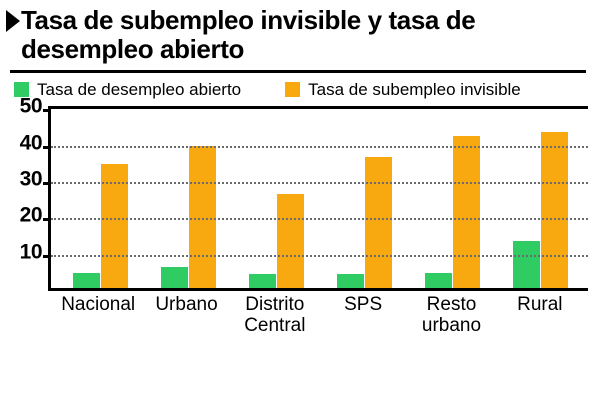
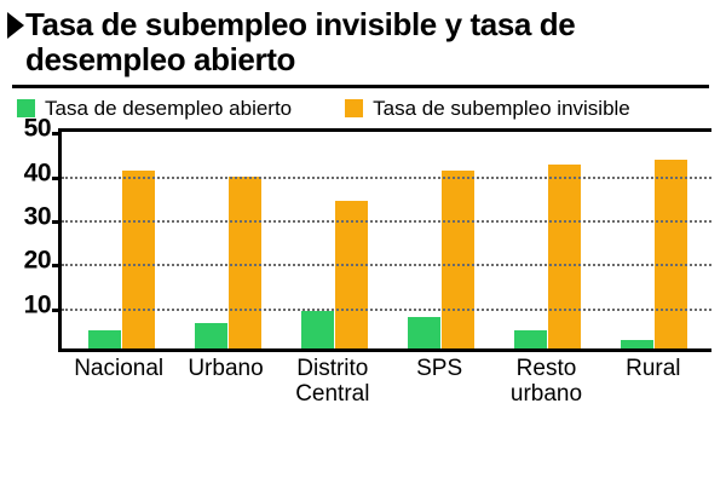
Tasa de subempleo invisible/Nacional: 34 -> 40
Tasa de desempleo abierto/Distrito Central: 4 -> 9
Tasa de subempleo invisible/Distrito Central: 26 -> 34
Tasa de desempleo abierto/SPS: 4 -> 7
Tasa de subempleo invisible/SPS: 36 -> 40
Tasa de desempleo abierto/Rural: 13 -> 2
